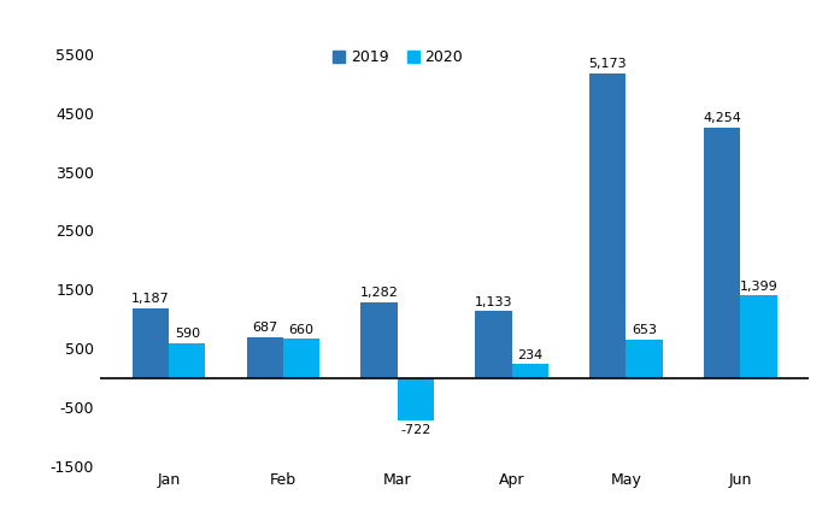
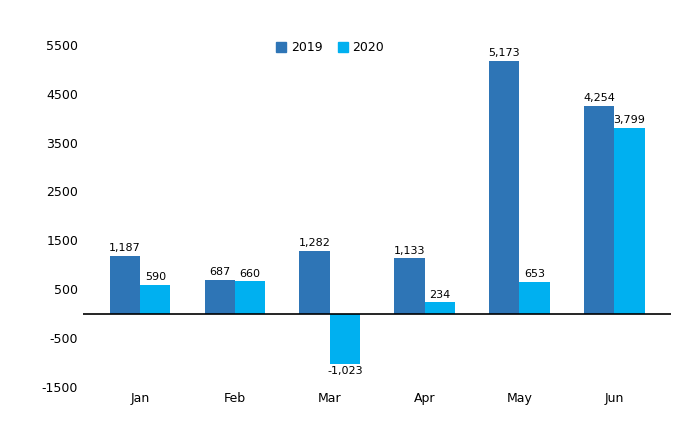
2020/Mar: -722 -> -1,023
2020/Jun: 1,399 -> 3,799
